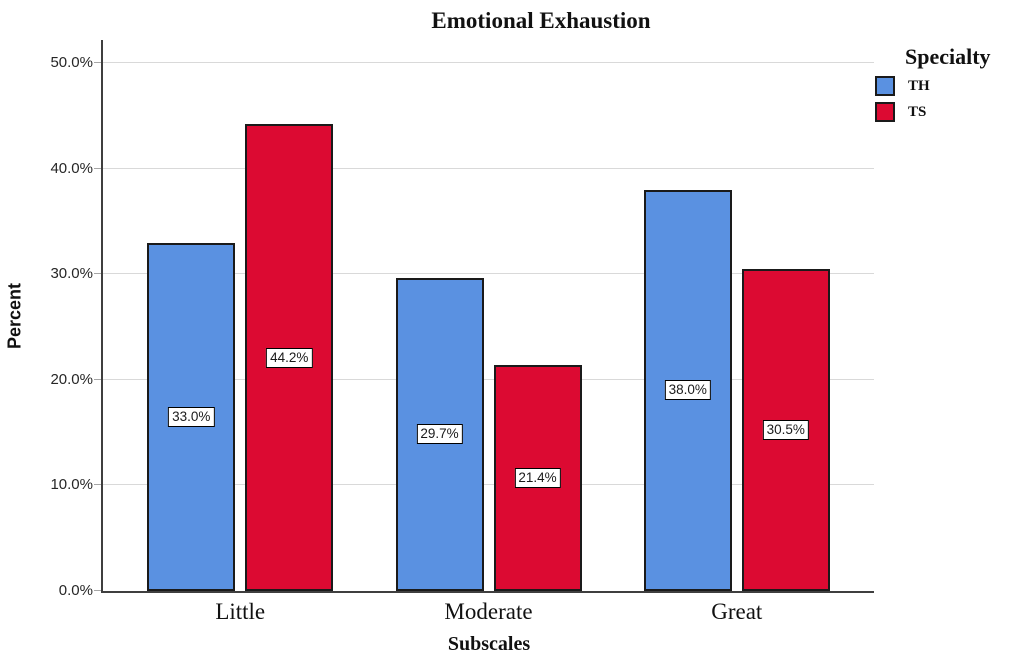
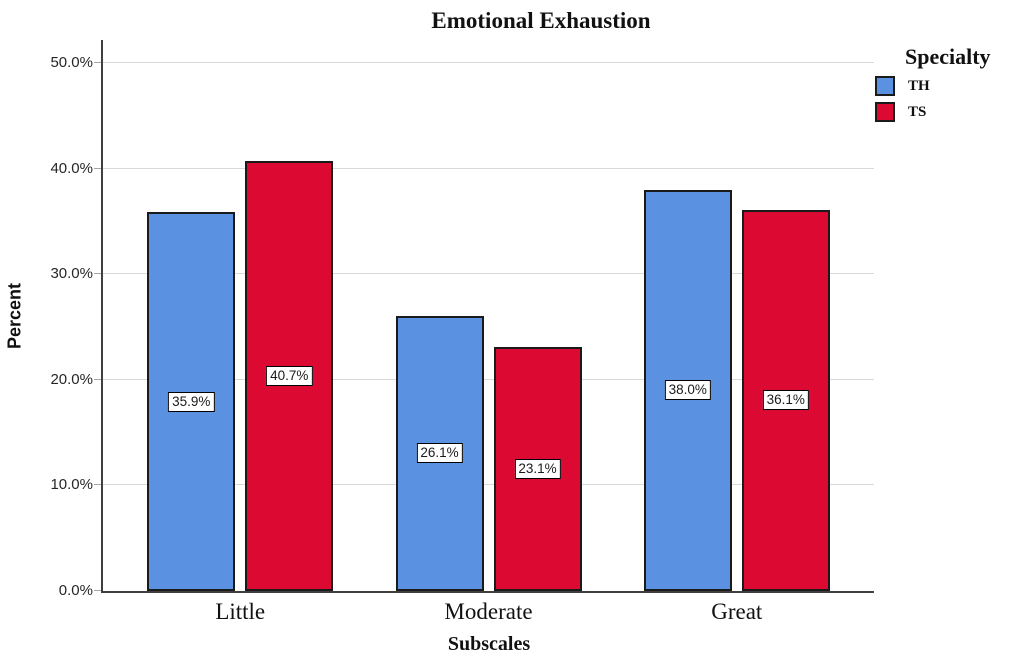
TH/Little: 33.0% -> 35.9%
TS/Little: 44.2% -> 40.7%
TH/Moderate: 29.7% -> 26.1%
TS/Moderate: 21.4% -> 23.1%
TS/Great: 30.5% -> 36.1%
